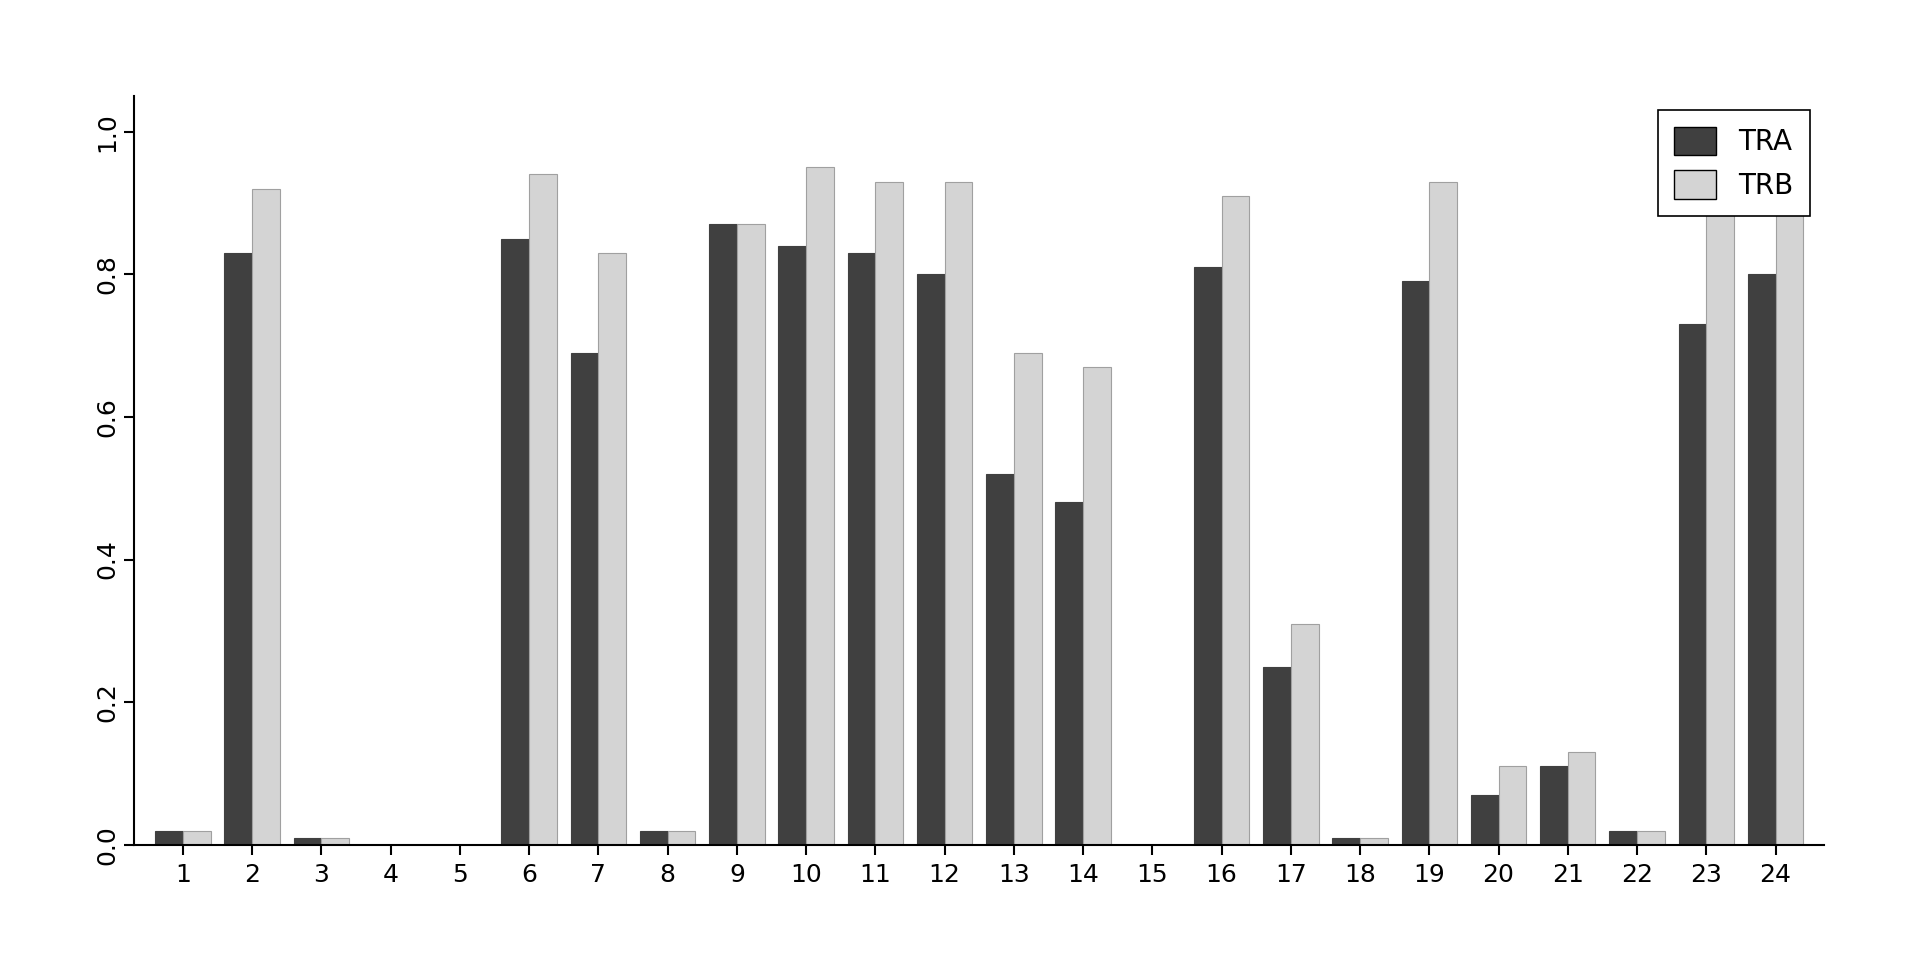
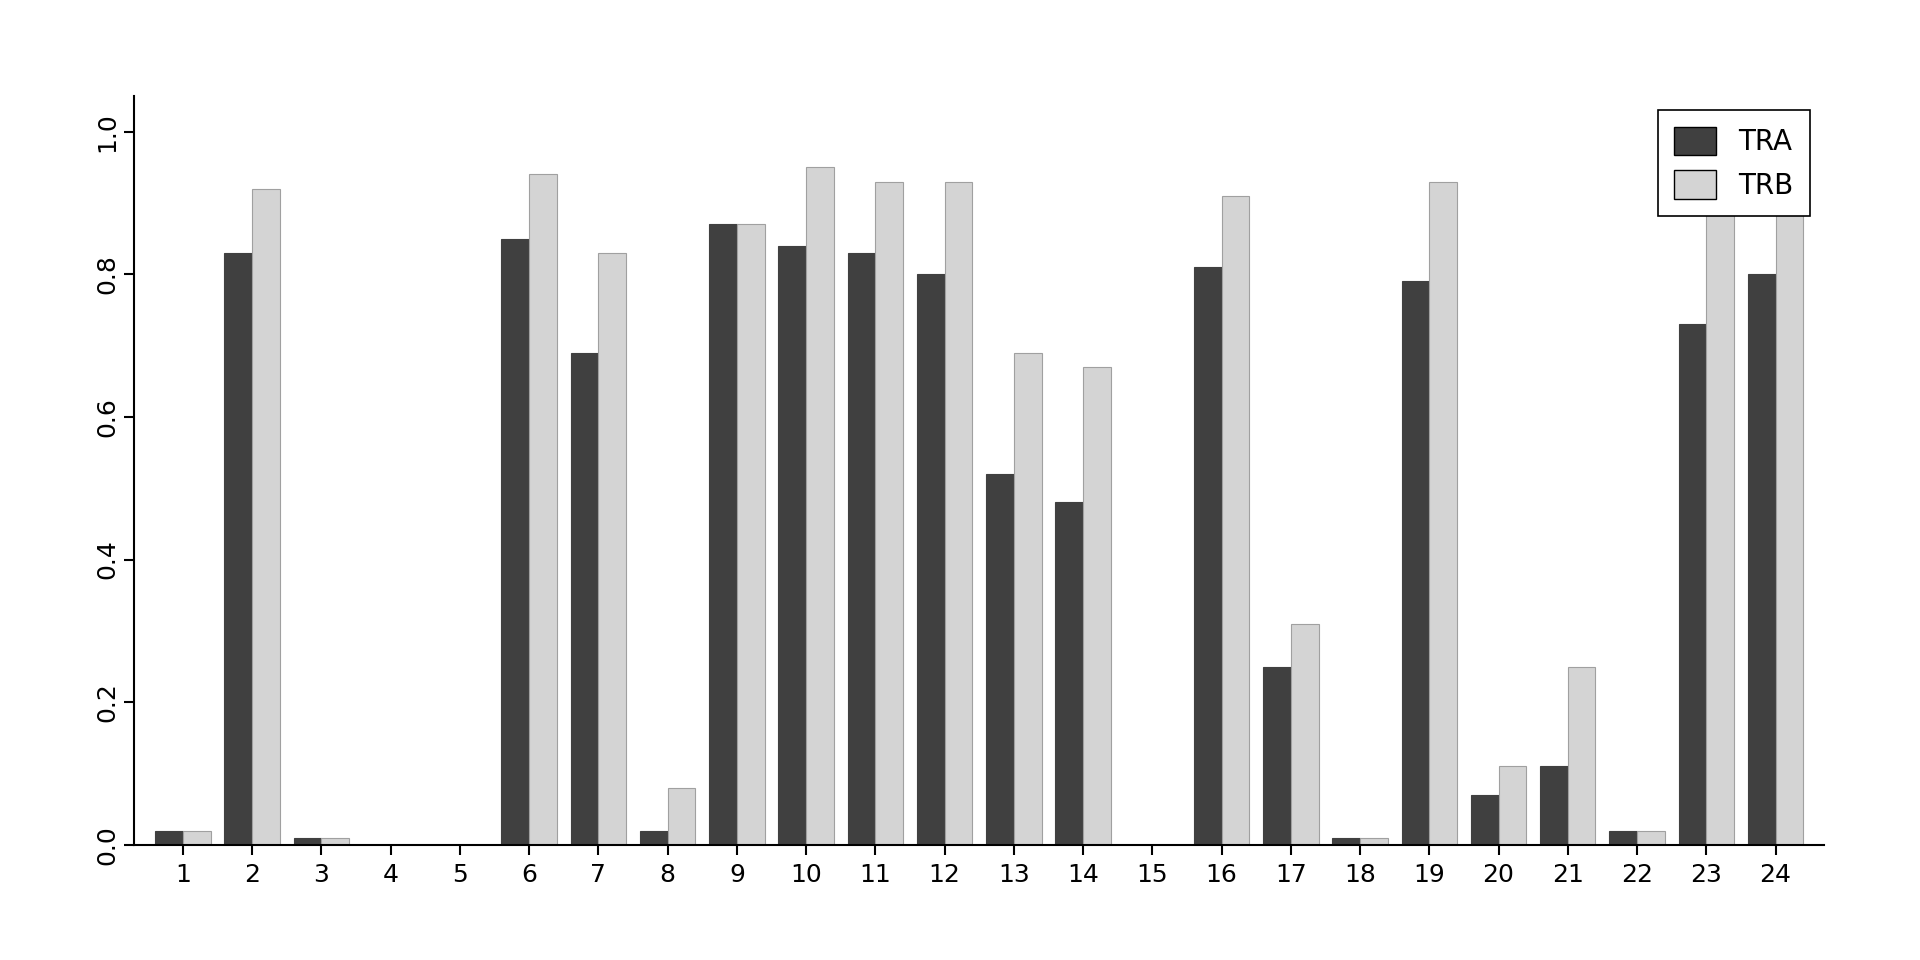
TRB/8: 0.02 -> 0.08
TRB/21: 0.13 -> 0.25
